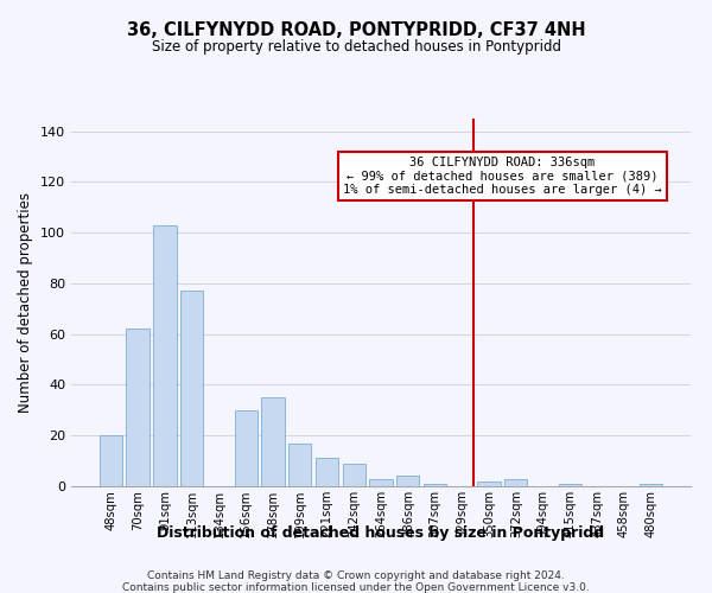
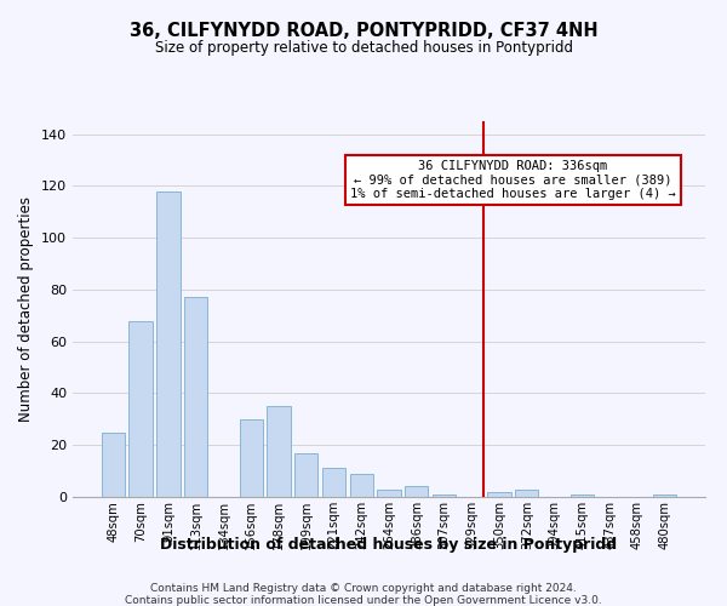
48sqm: 20 -> 25
70sqm: 62 -> 68
91sqm: 103 -> 118
